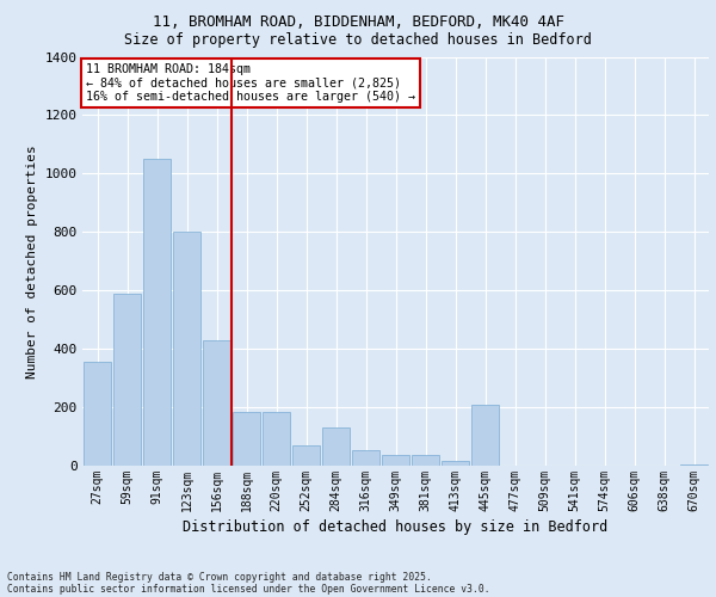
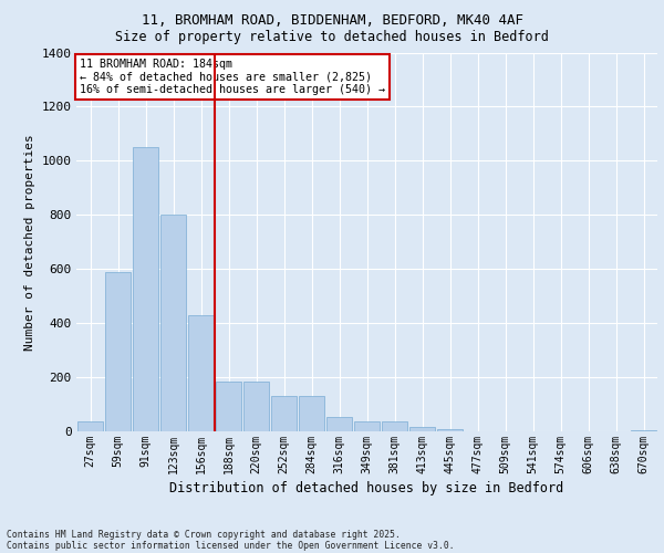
27sqm: 355 -> 35
252sqm: 70 -> 130
445sqm: 210 -> 8
